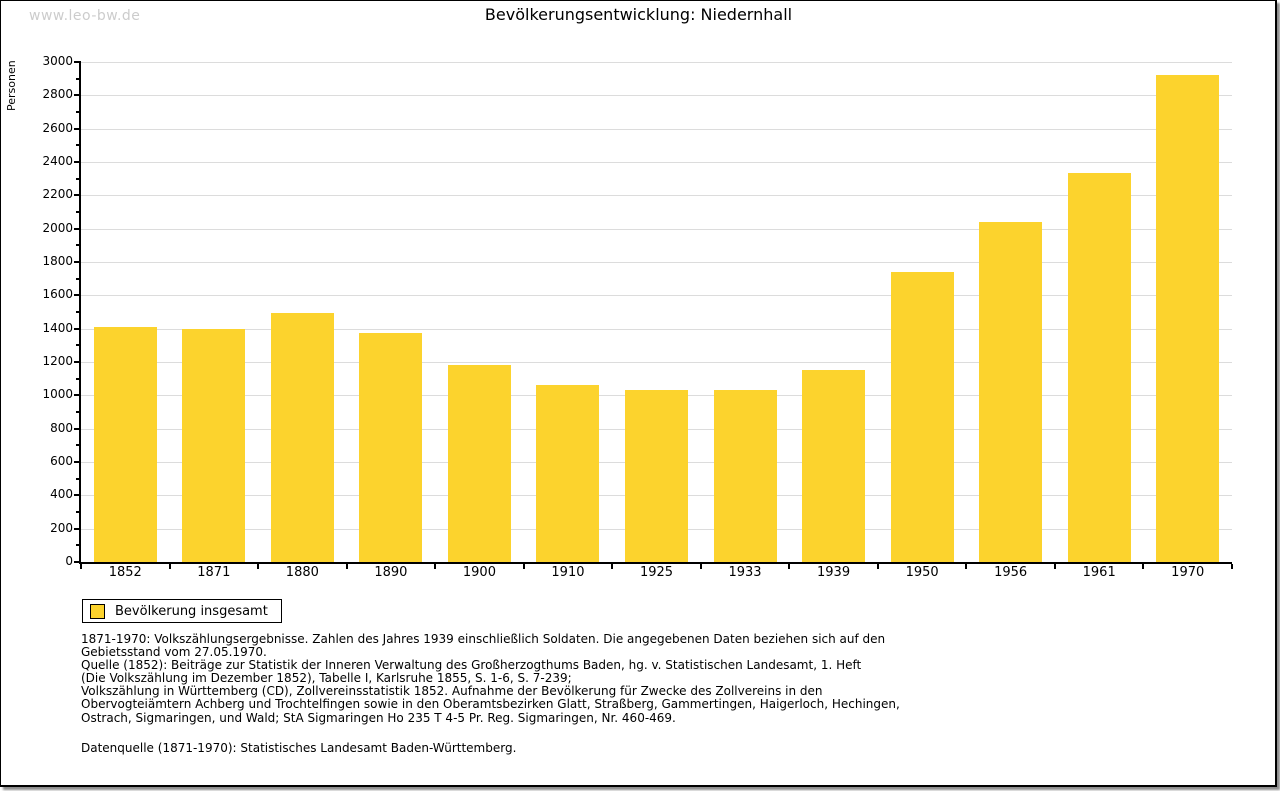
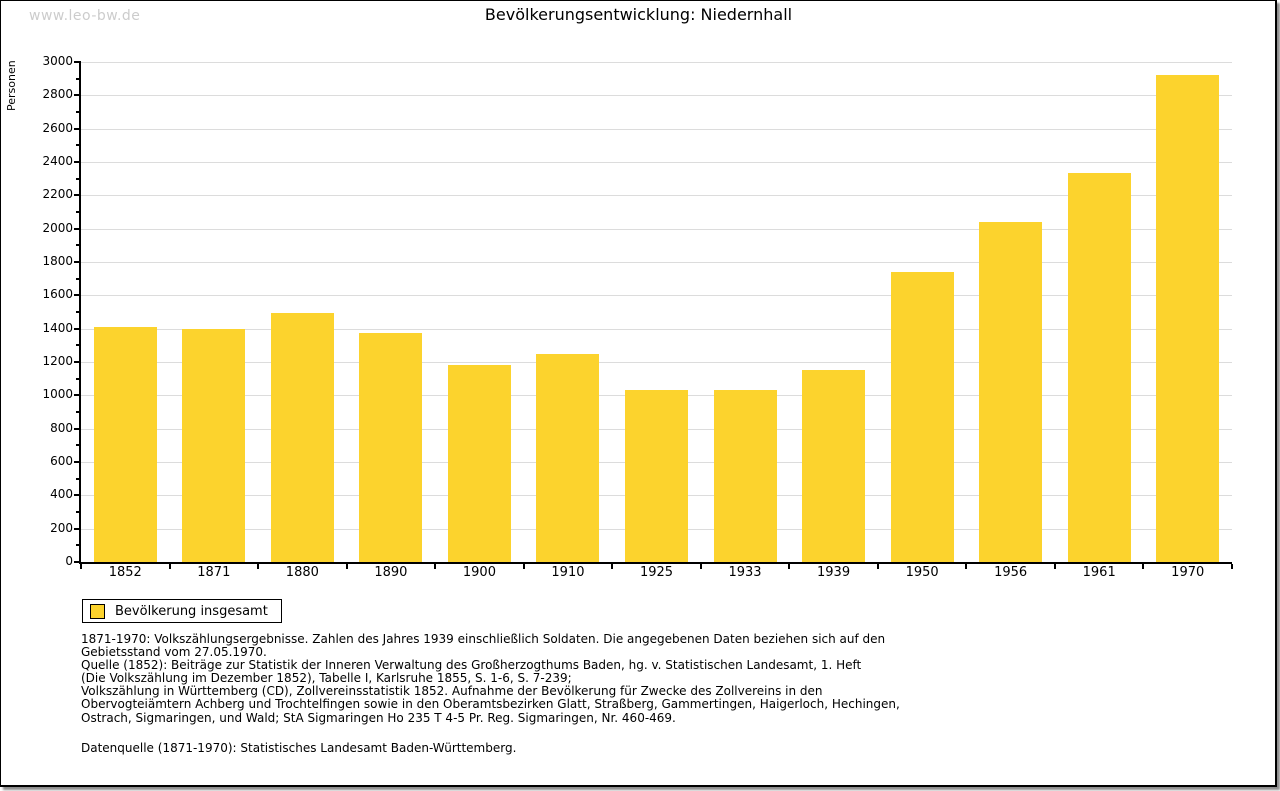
1910: 1060 -> 1250
